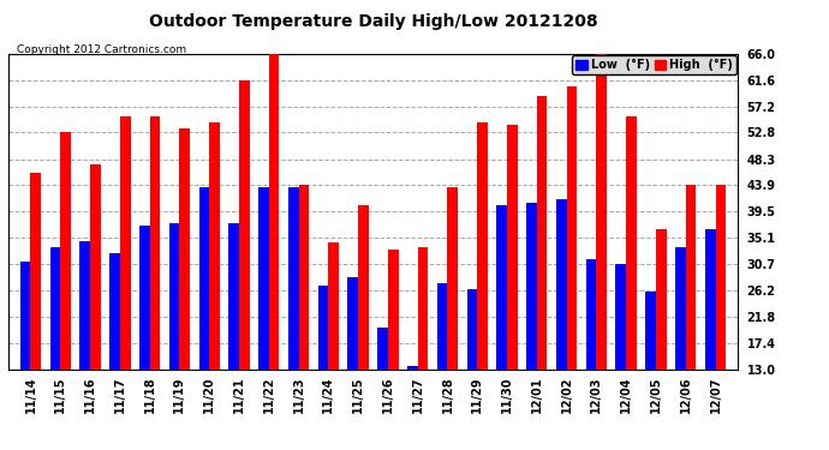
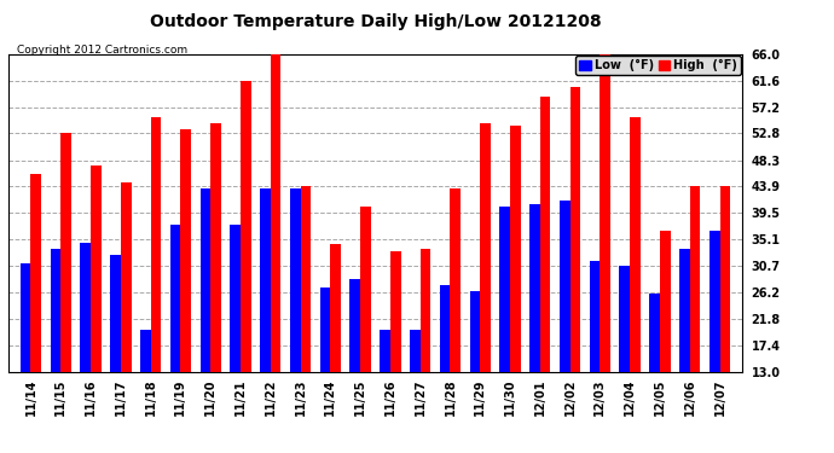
High (°F)/11/17: 55.5 -> 44.5
Low (°F)/11/18: 37.2 -> 20.0
Low (°F)/11/27: 13.5 -> 20.0
